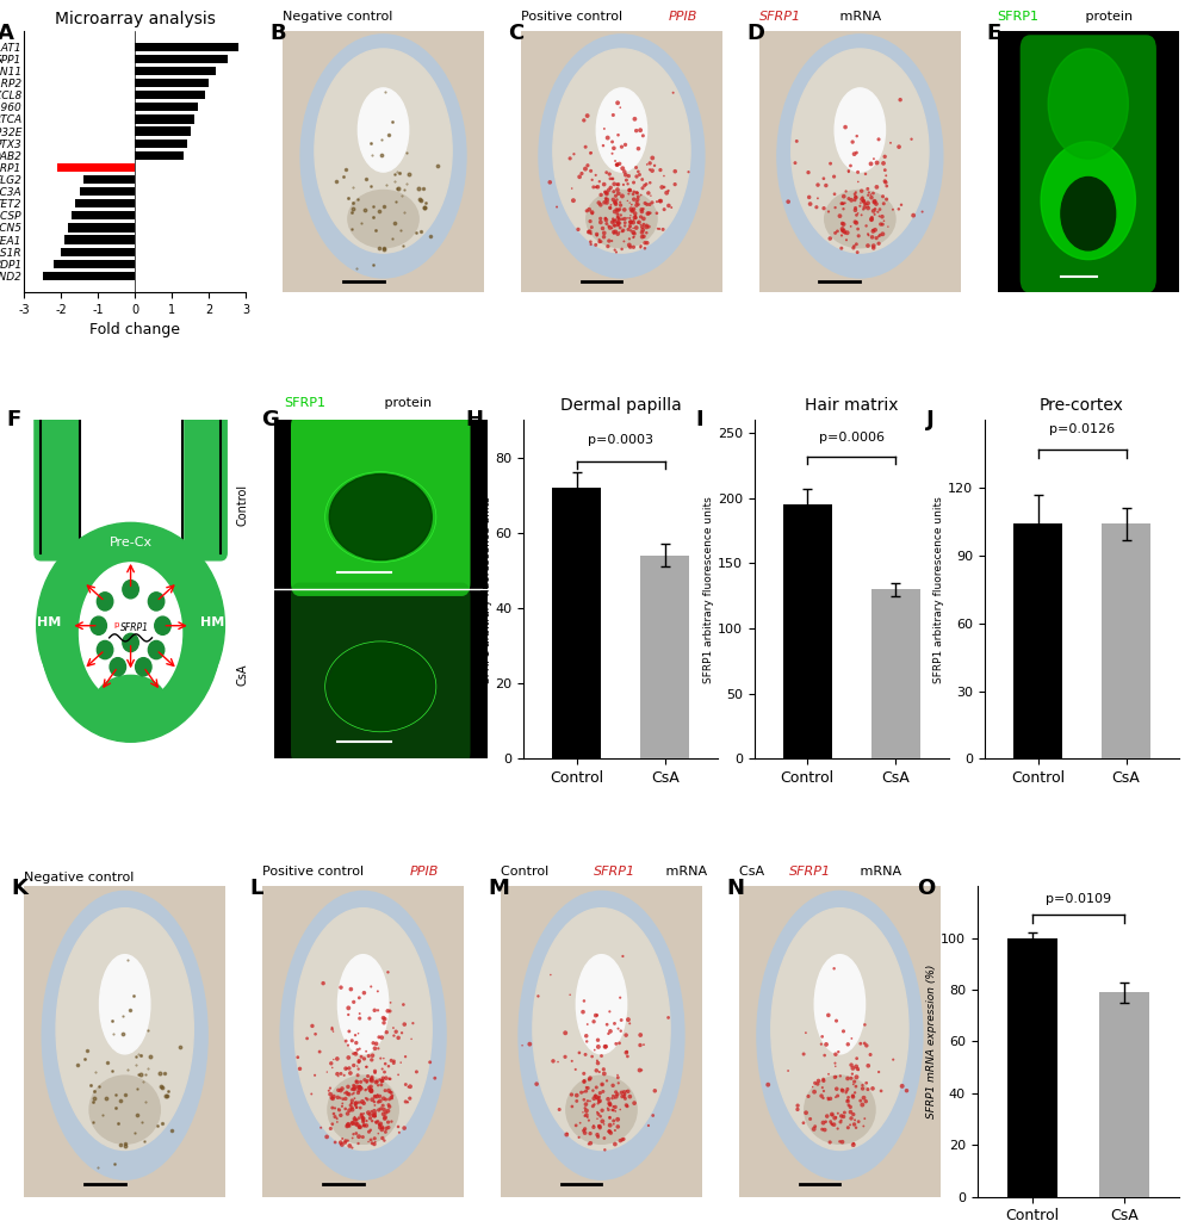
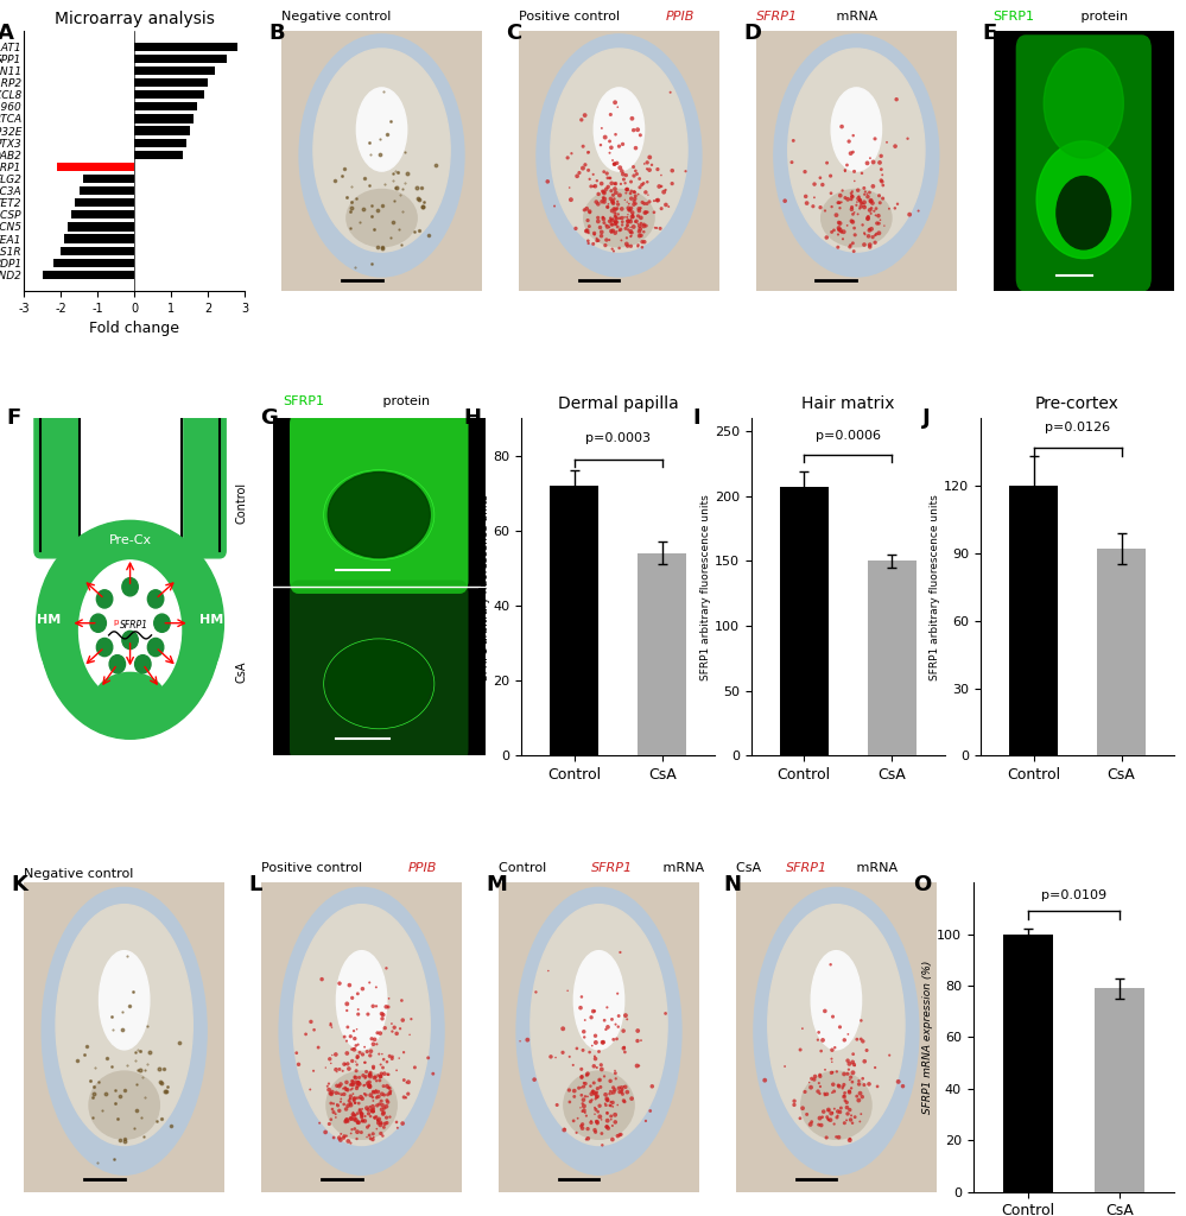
Hair matrix/Control: 195 -> 207
Hair matrix/CsA: 130 -> 150
Pre-cortex/Control: 104 -> 120
Pre-cortex/CsA: 104 -> 92
